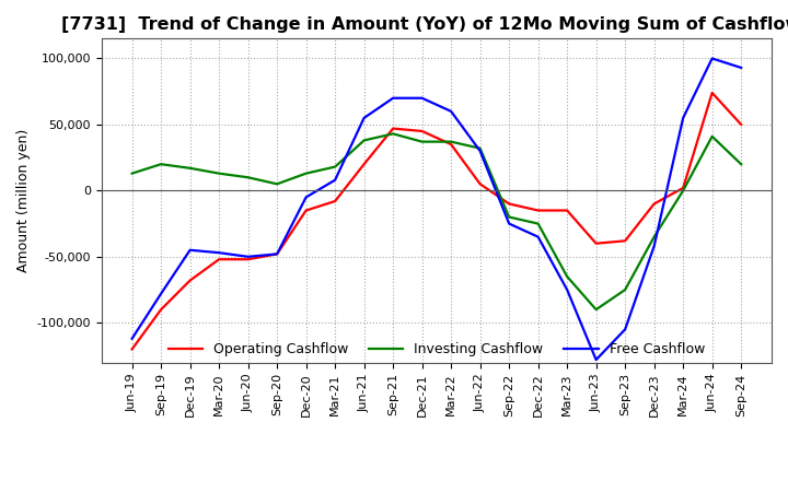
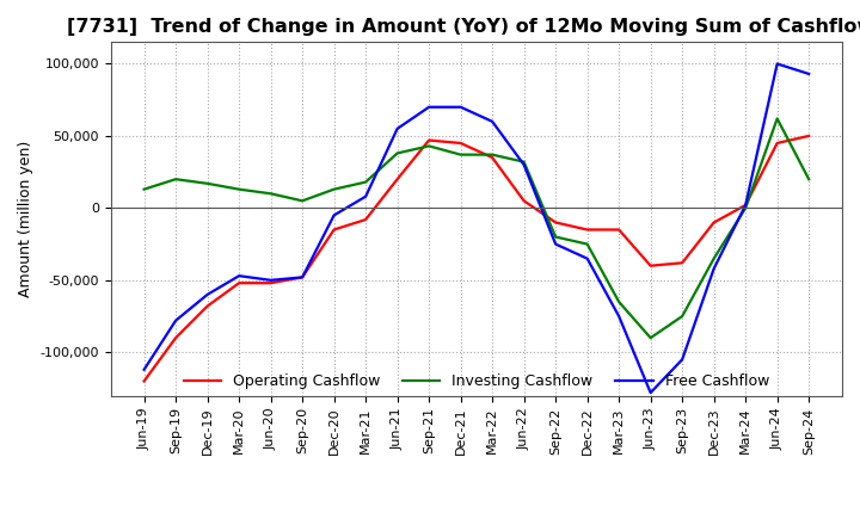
Free Cashflow/Dec-19: -45,000 -> -60,000
Free Cashflow/Mar-24: 55,000 -> 2,000
Operating Cashflow/Jun-24: 74,000 -> 45,000
Investing Cashflow/Jun-24: 41,000 -> 62,000
